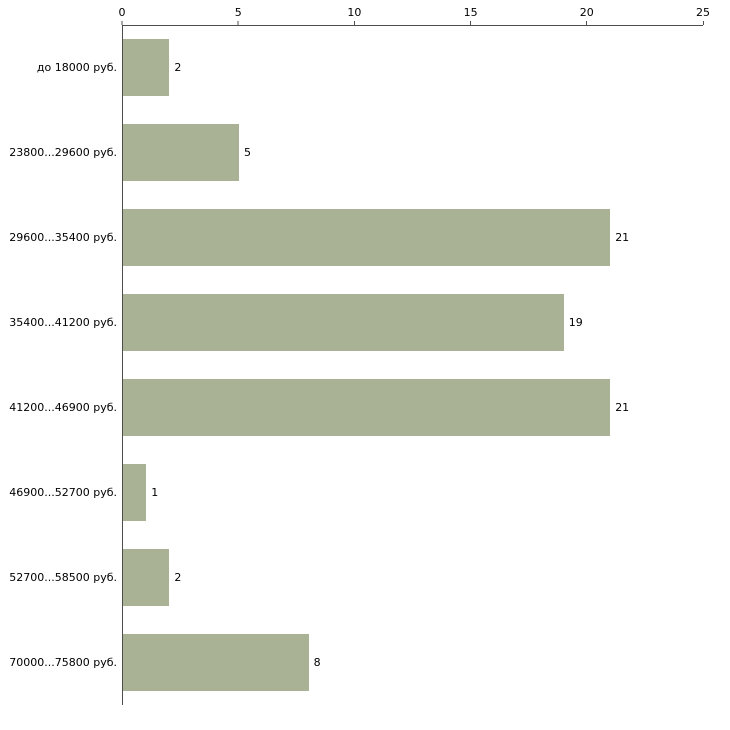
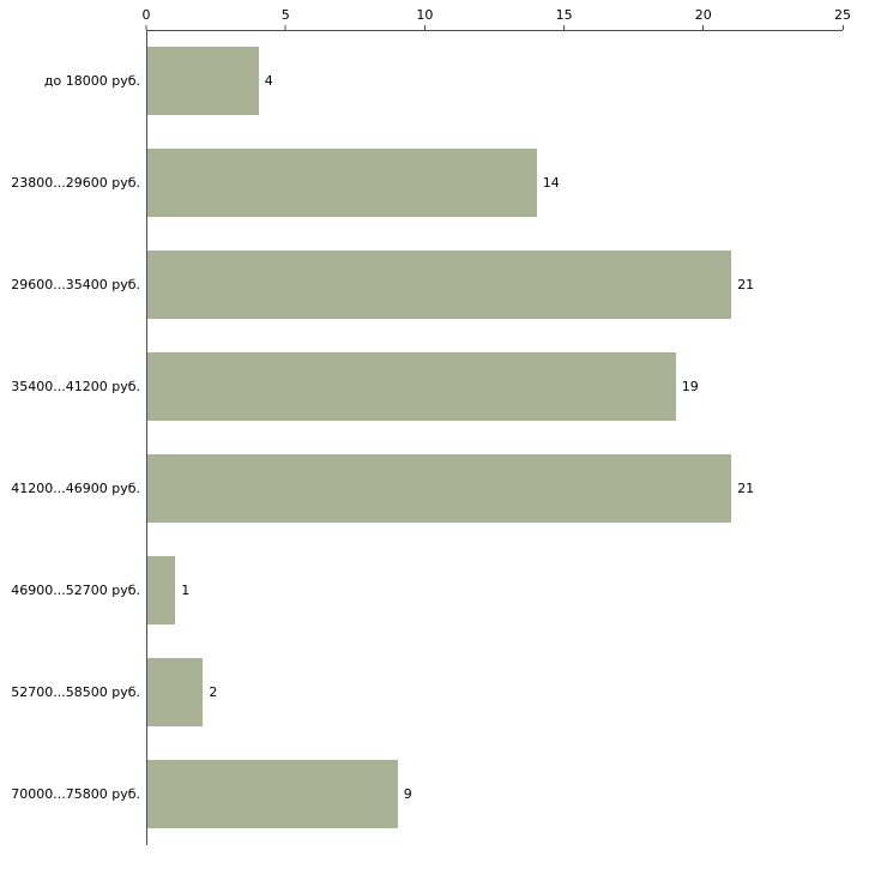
до 18000 руб.: 2 -> 4
23800...29600 руб.: 5 -> 14
70000...75800 руб.: 8 -> 9
